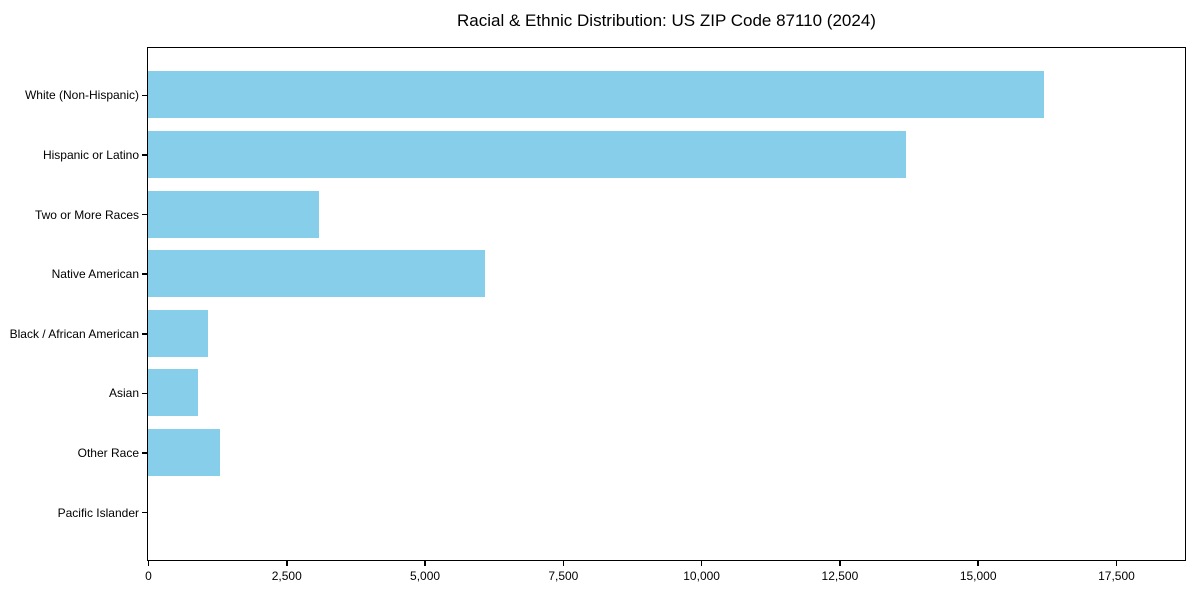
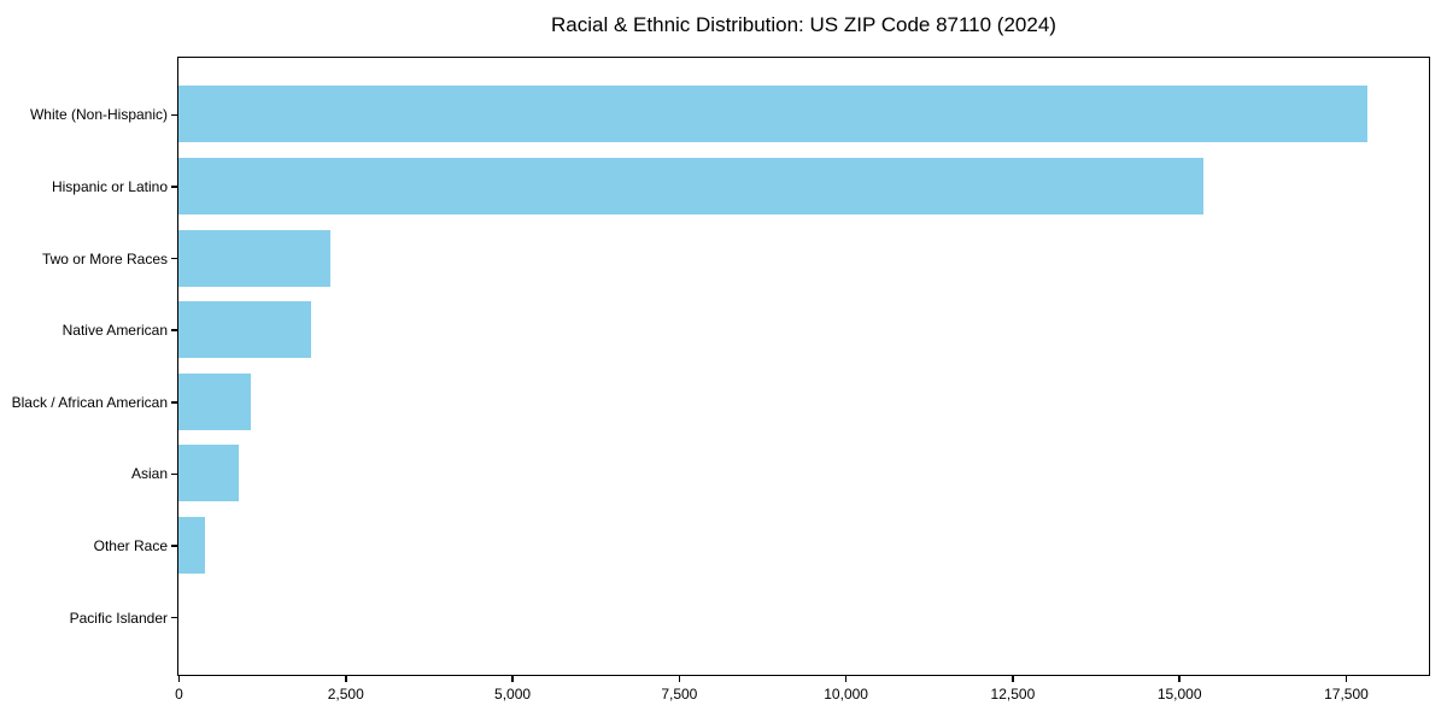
White (Non-Hispanic): 16200 -> 17800
Hispanic or Latino: 13700 -> 15400
Two or More Races: 3100 -> 2300
Native American: 6100 -> 2000
Other Race: 1300 -> 400
